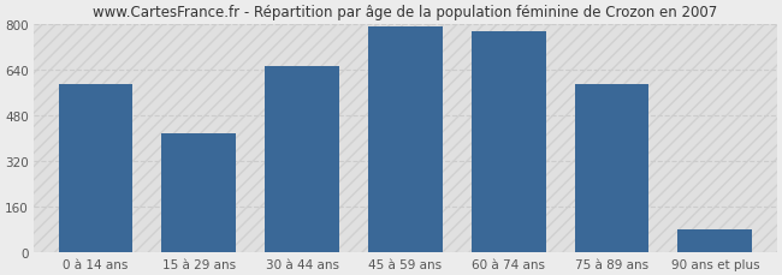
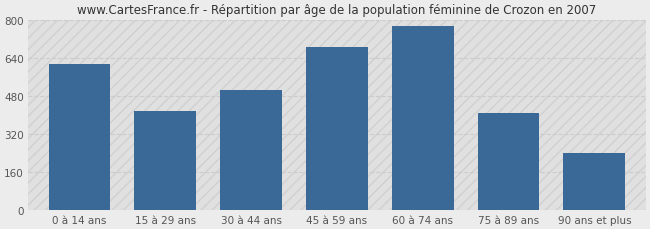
0 à 14 ans: 590 -> 615
30 à 44 ans: 655 -> 505
45 à 59 ans: 790 -> 685
75 à 89 ans: 590 -> 410
90 ans et plus: 80 -> 240
